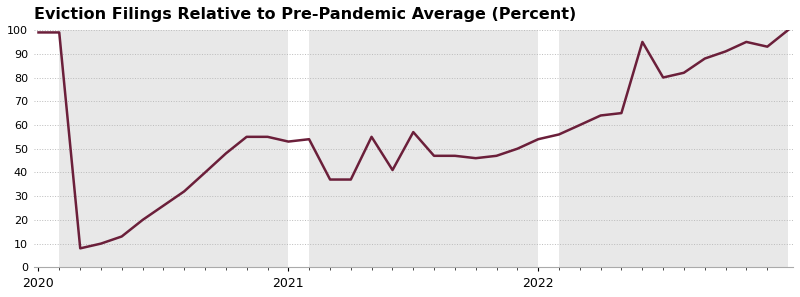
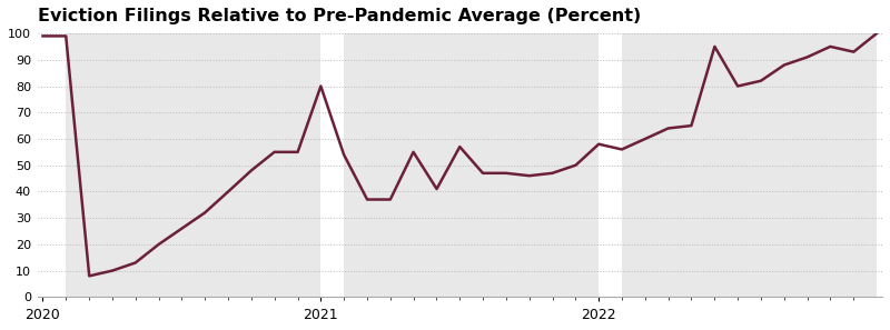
2021: 53 -> 80
2022: 54 -> 58
